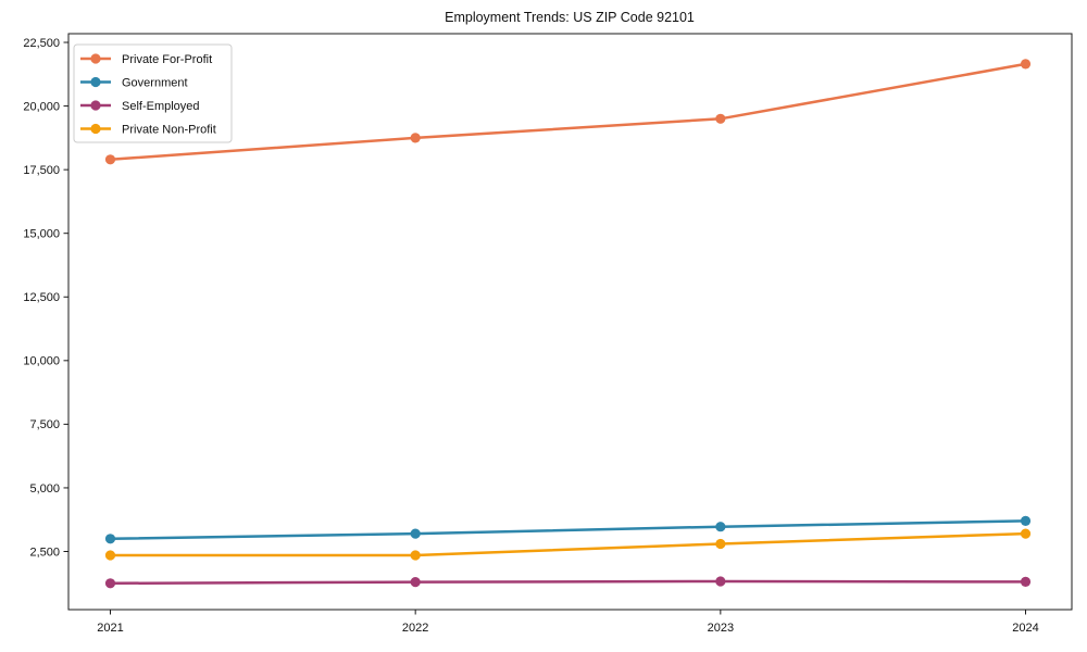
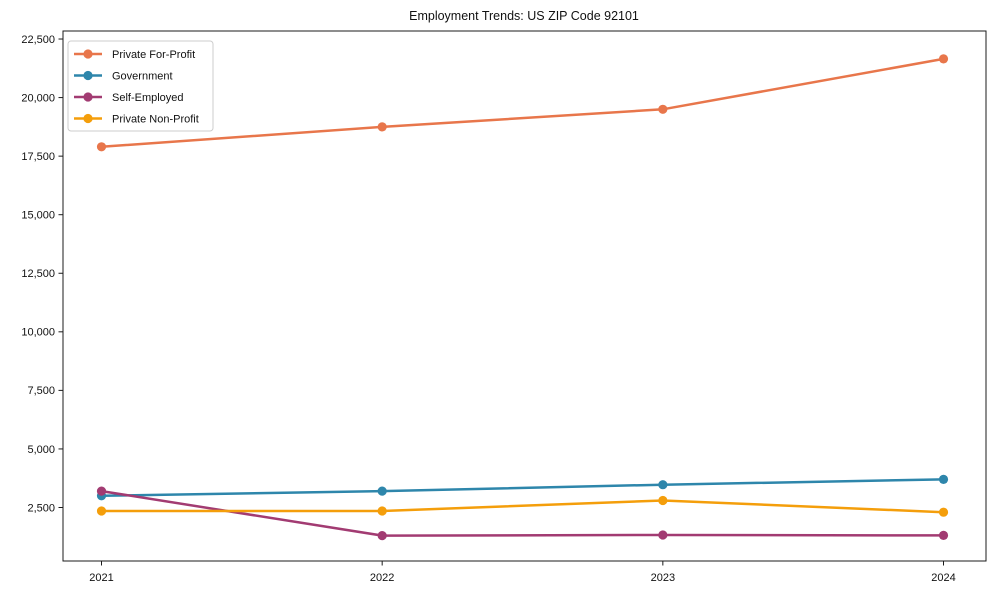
Self-Employed/2021: 1200 -> 3200
Private Non-Profit/2024: 3200 -> 2300
